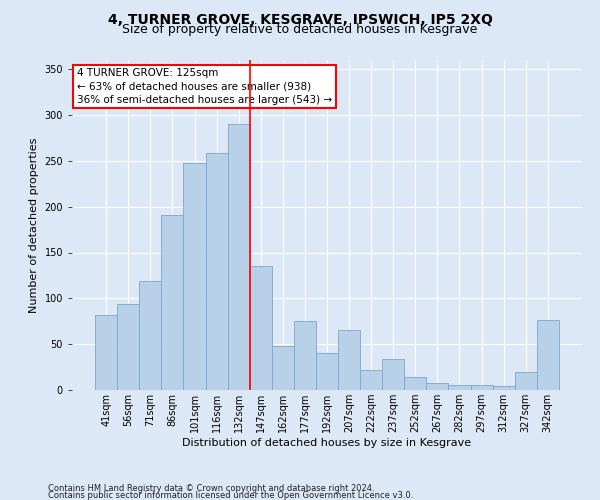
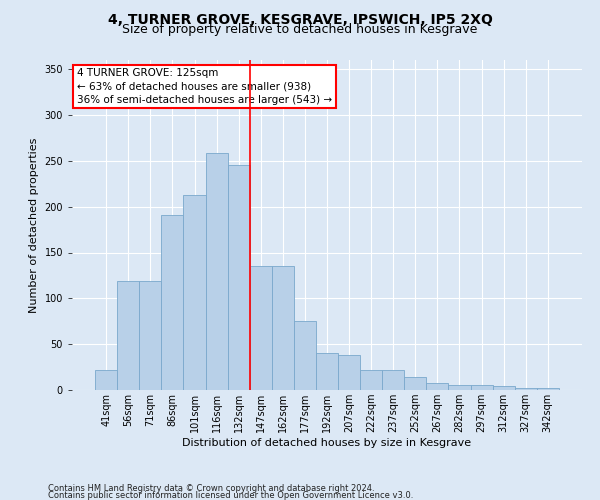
41sqm: 82 -> 22
56sqm: 94 -> 119
101sqm: 248 -> 213
132sqm: 290 -> 245
162sqm: 48 -> 135
207sqm: 66 -> 38
237sqm: 34 -> 22
327sqm: 20 -> 2
342sqm: 76 -> 2
